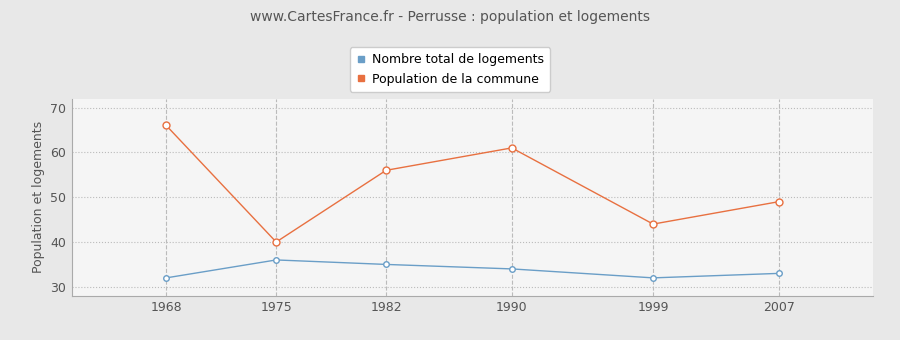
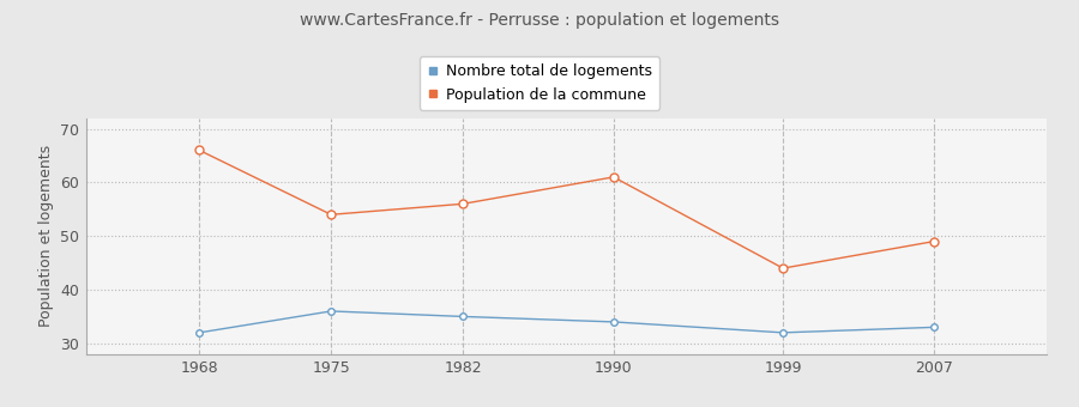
Population de la commune/1975: 40 -> 54
